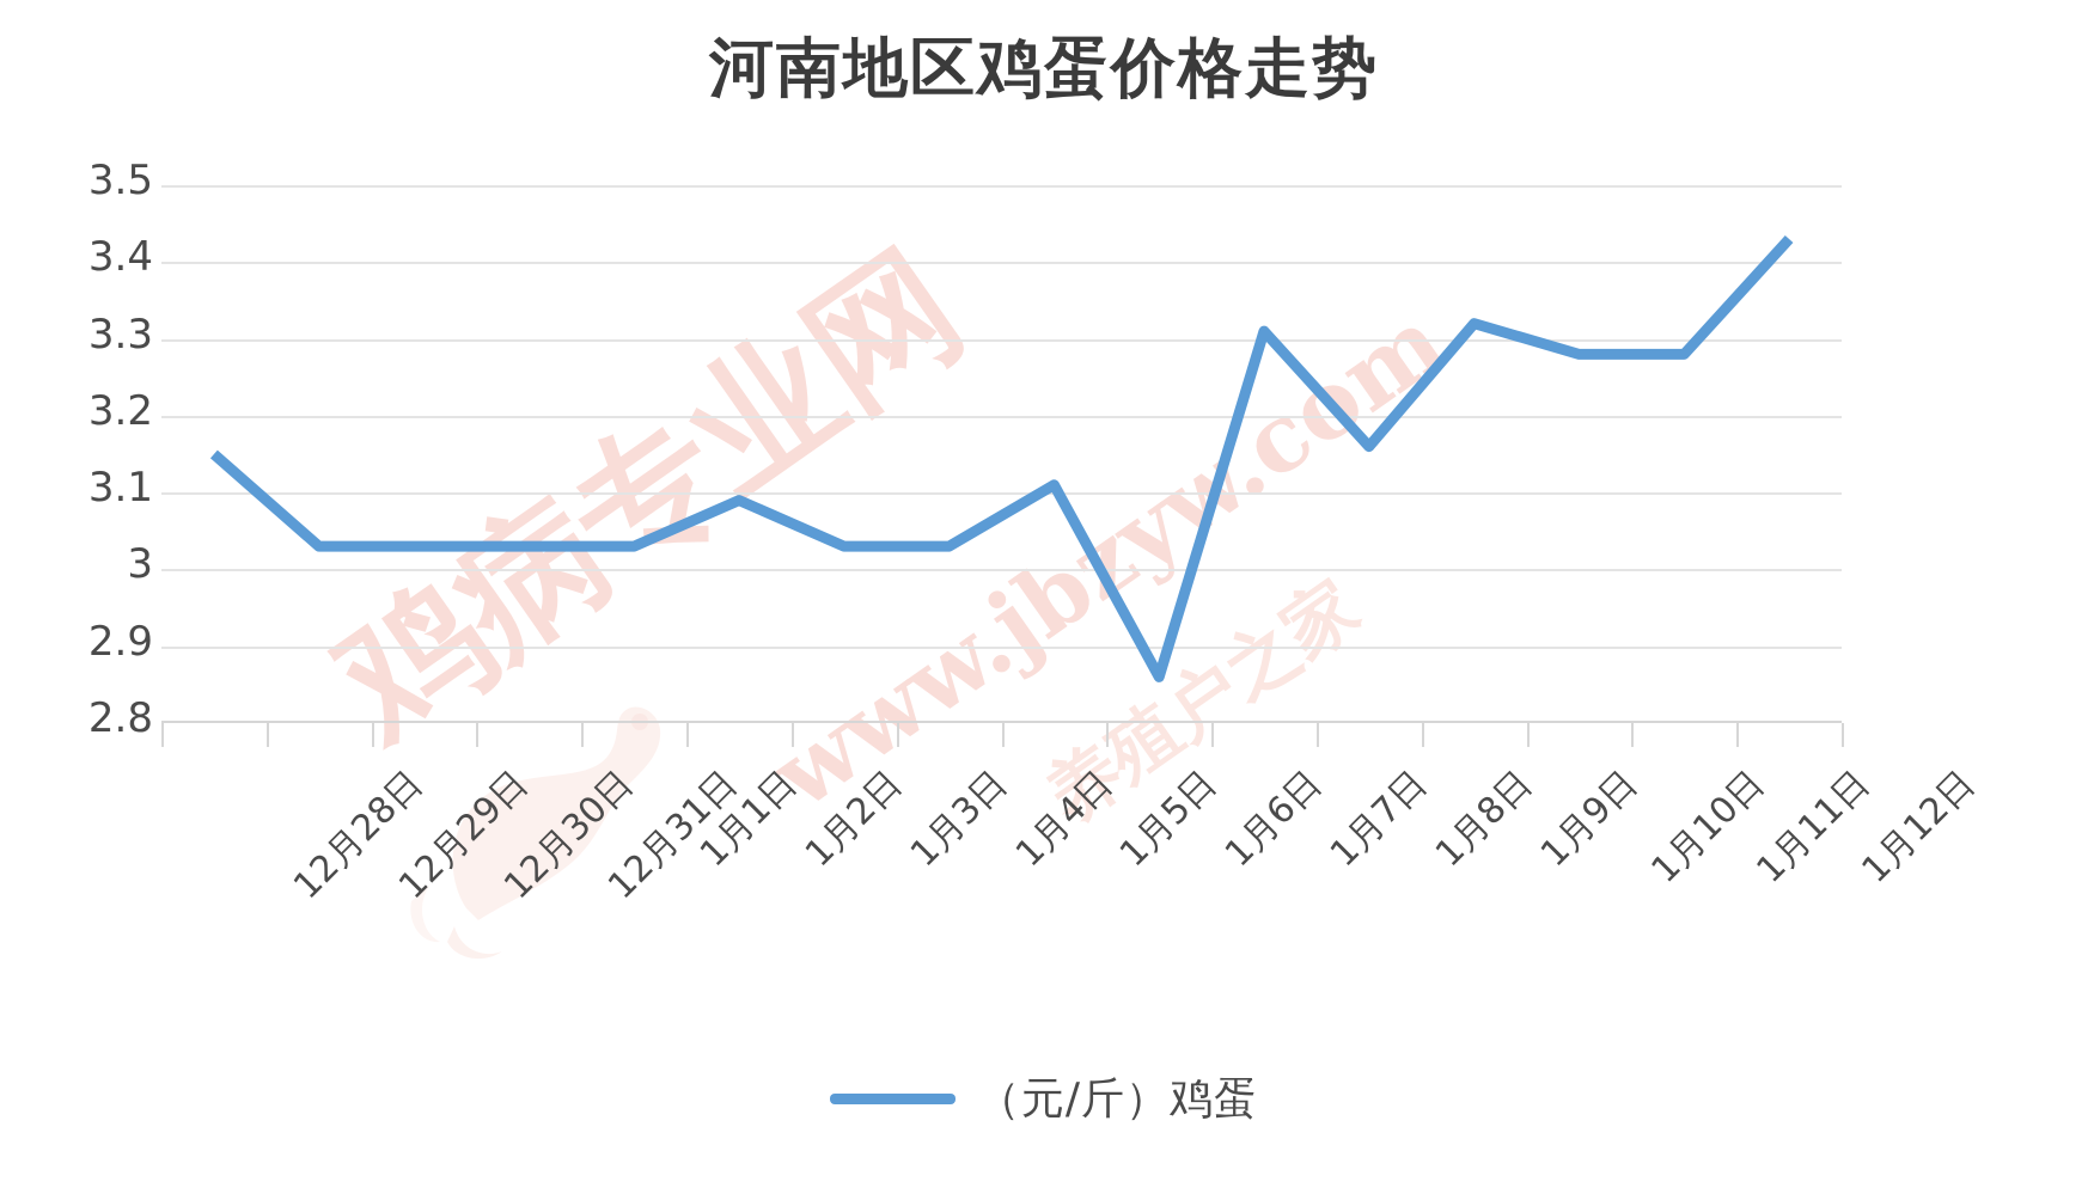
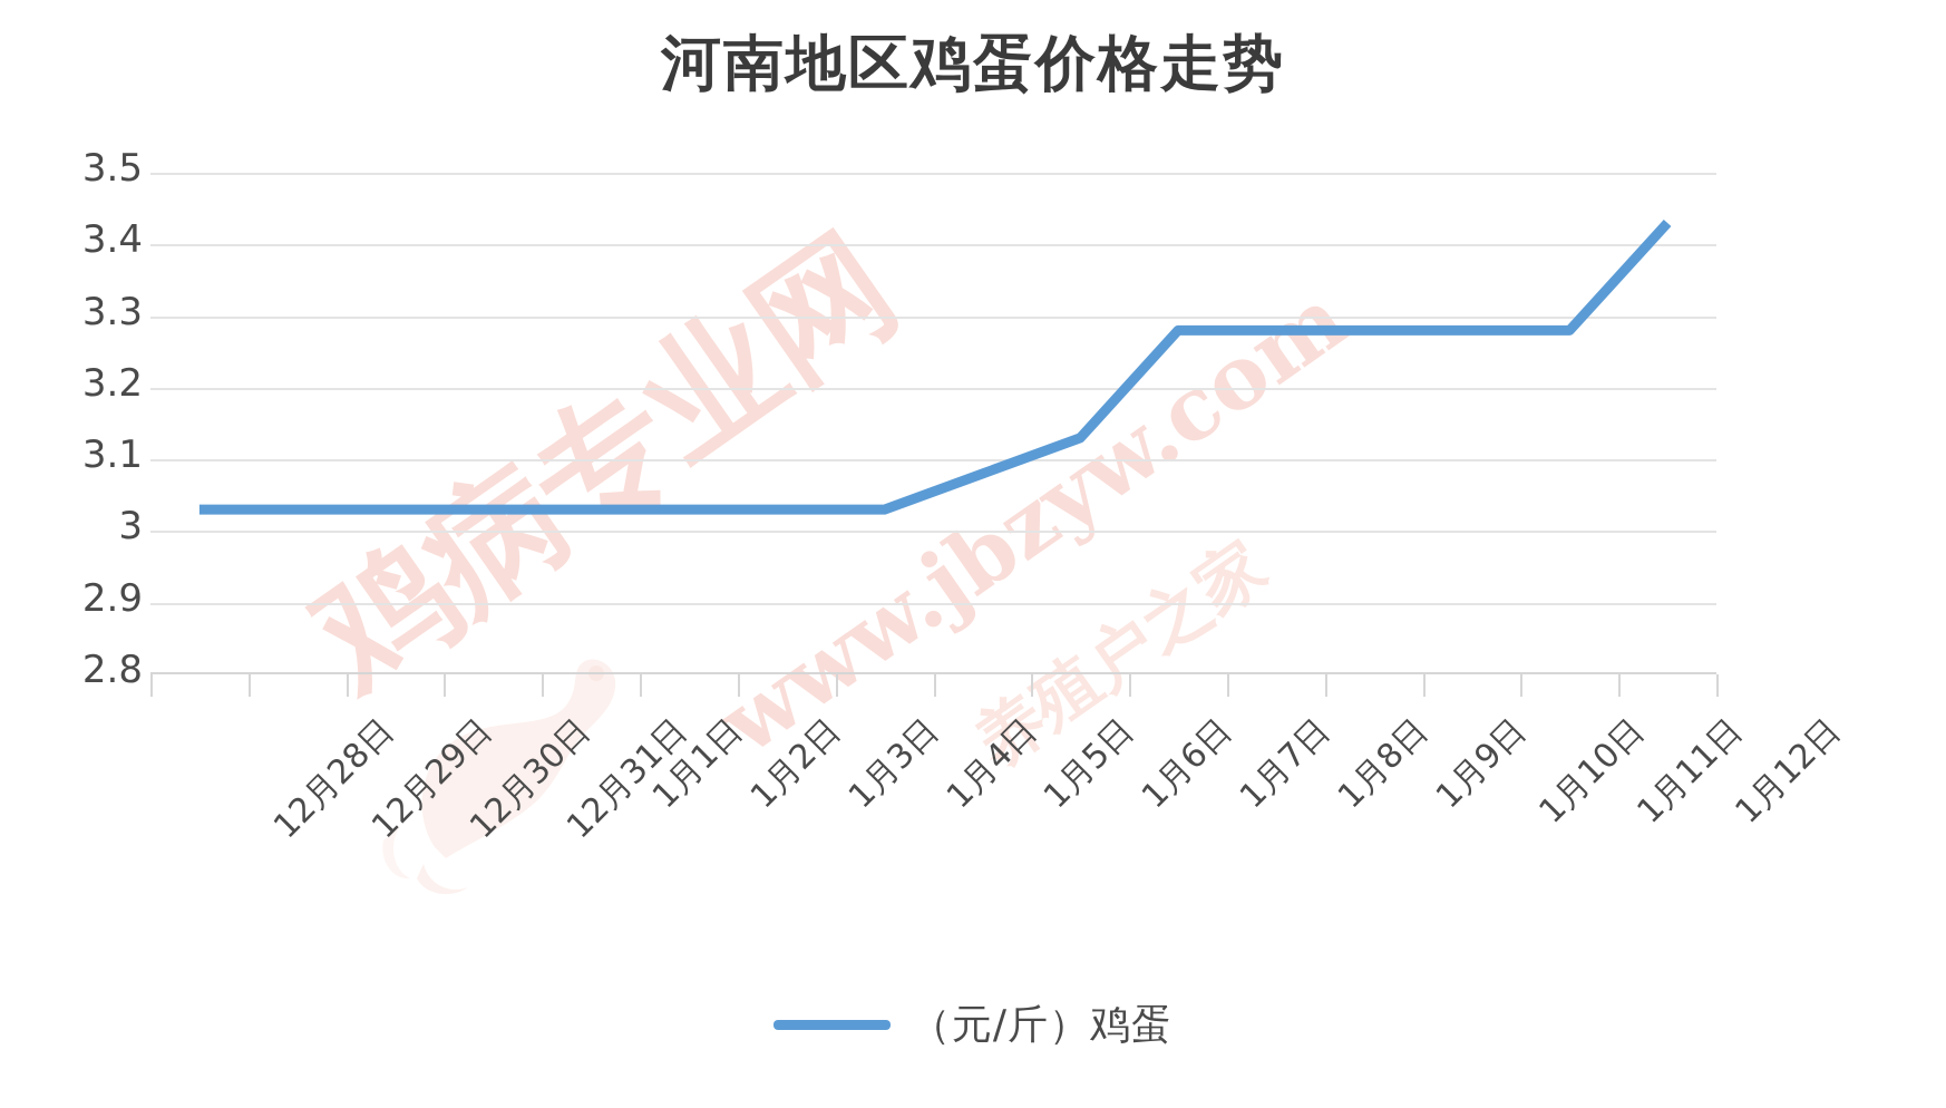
12月28日: 3.15 -> 3.03
1月2日: 3.09 -> 3.03
1月5日: 3.11 -> 3.08
1月6日: 2.86 -> 3.13
1月7日: 3.31 -> 3.28
1月8日: 3.16 -> 3.28
1月9日: 3.32 -> 3.28
